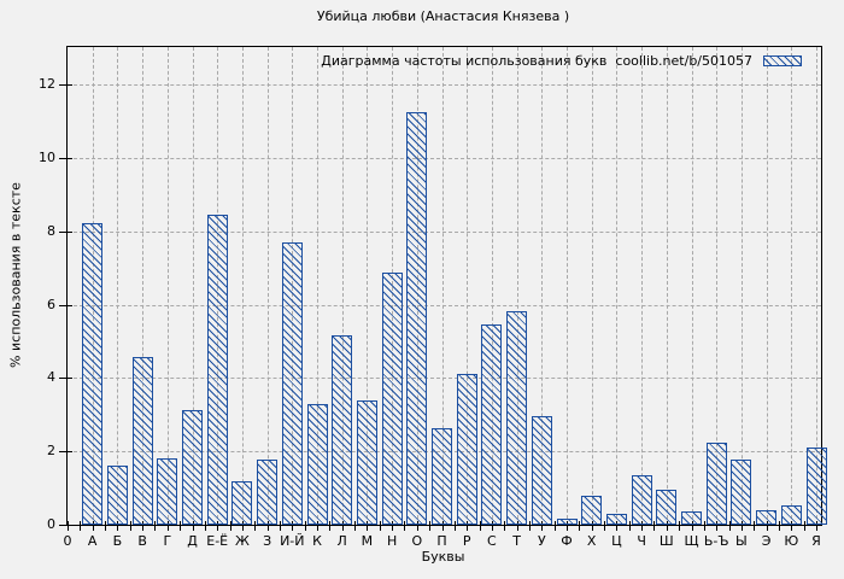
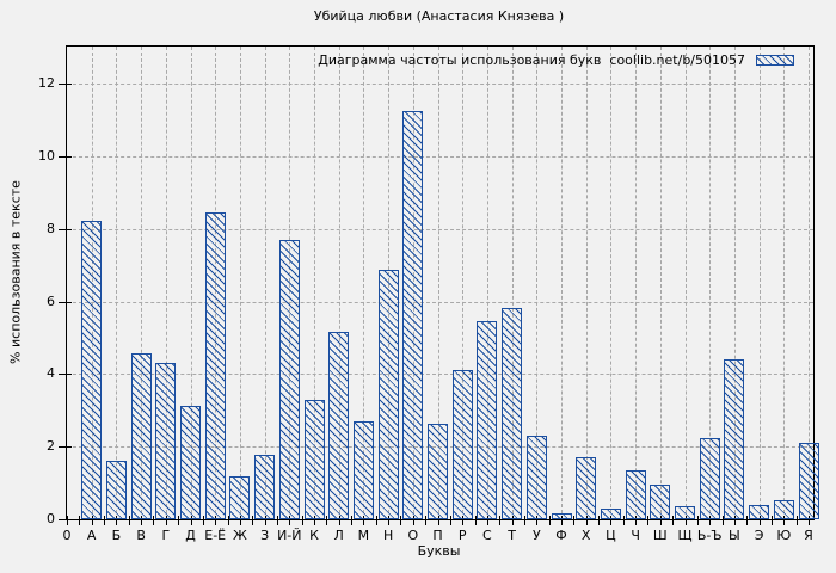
Г: 1.8 -> 4.3
М: 3.4 -> 2.7
У: 3.0 -> 2.3
Х: 0.8 -> 1.7
Ы: 1.8 -> 4.4
